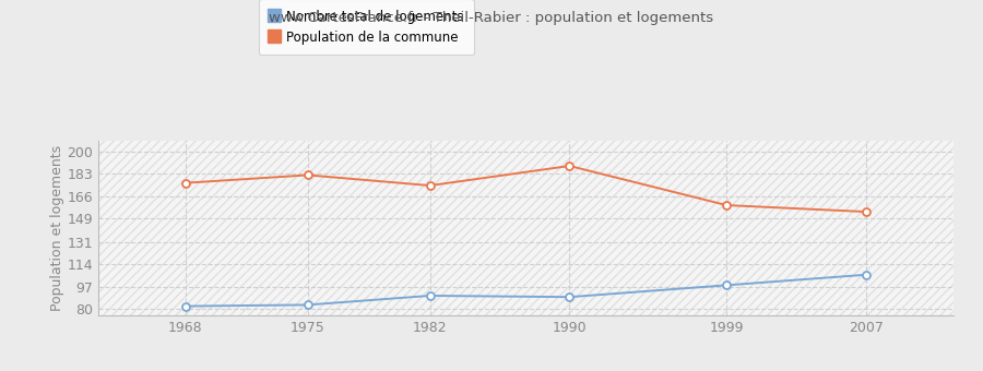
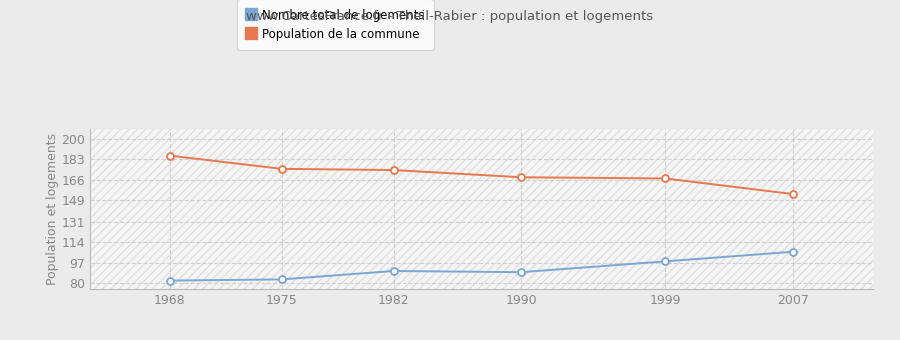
Population de la commune/1968: 176 -> 186
Population de la commune/1975: 182 -> 175
Population de la commune/1990: 189 -> 168
Population de la commune/1999: 159 -> 167
